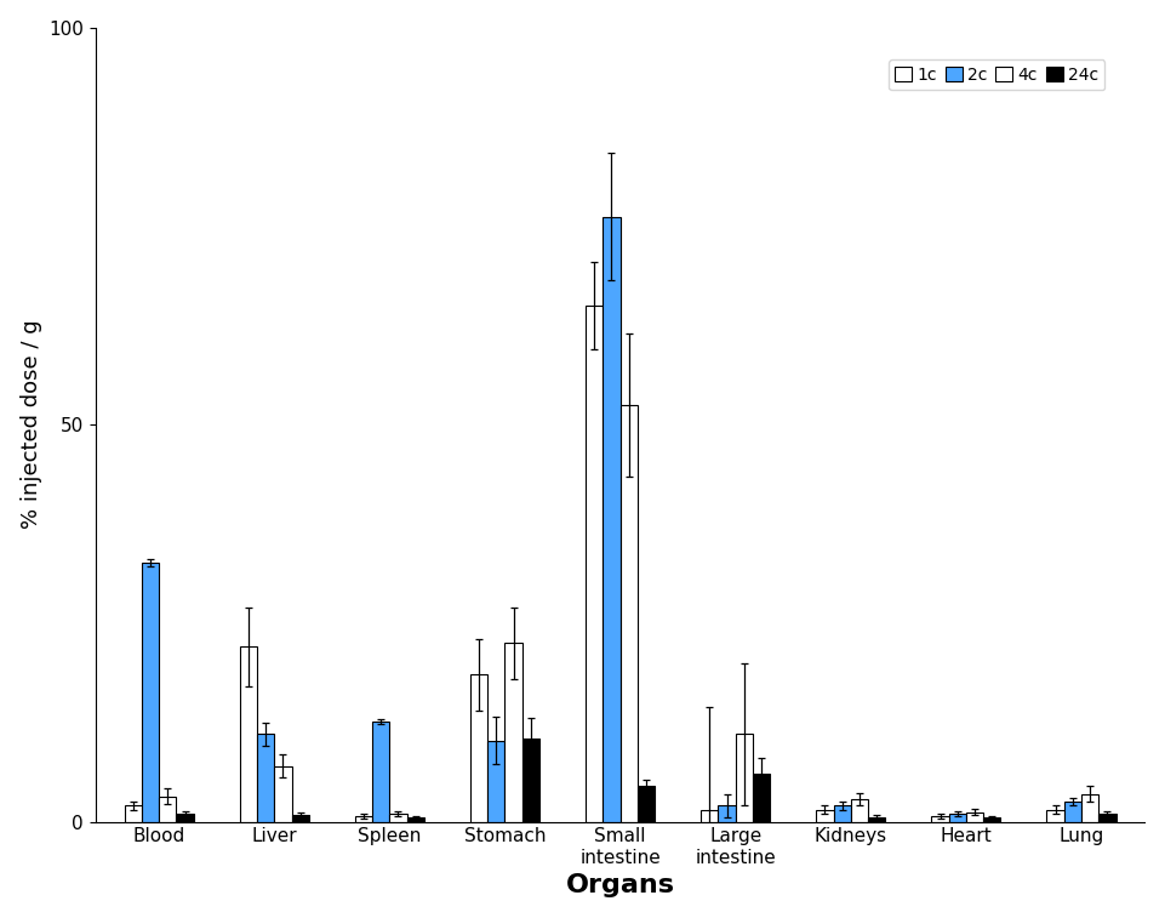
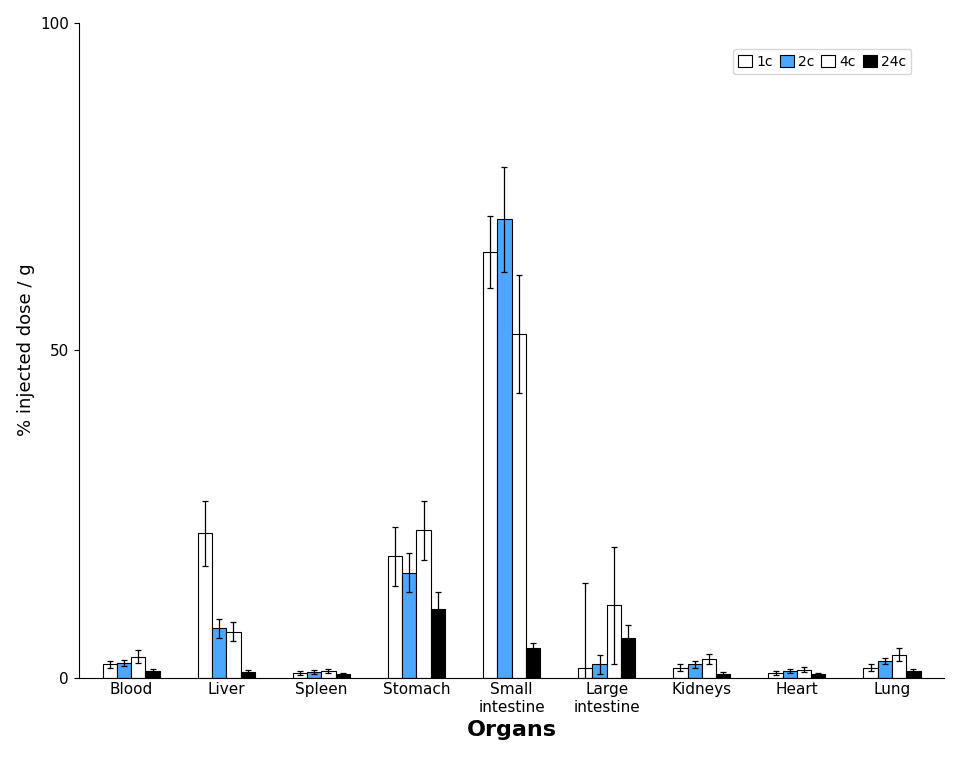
2c/Blood: 32.6 -> 2.2
2c/Liver: 11.0 -> 7.5
2c/Spleen: 12.6 -> 0.9
2c/Stomach: 10.2 -> 16.0
2c/Small intestine: 76.2 -> 70.0
